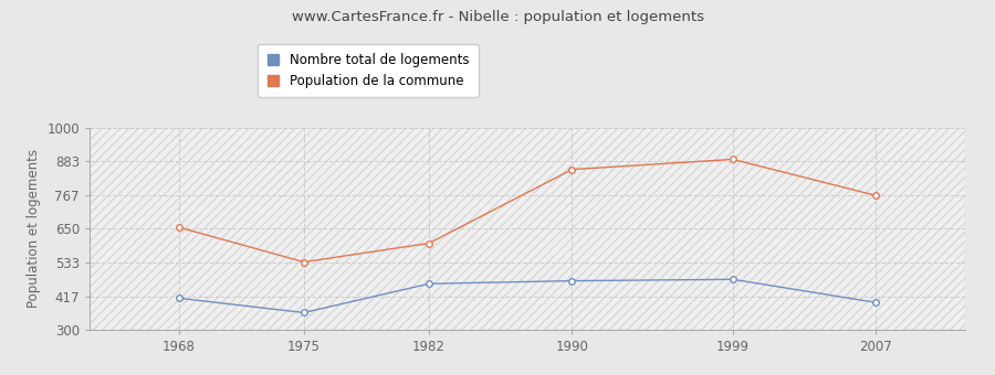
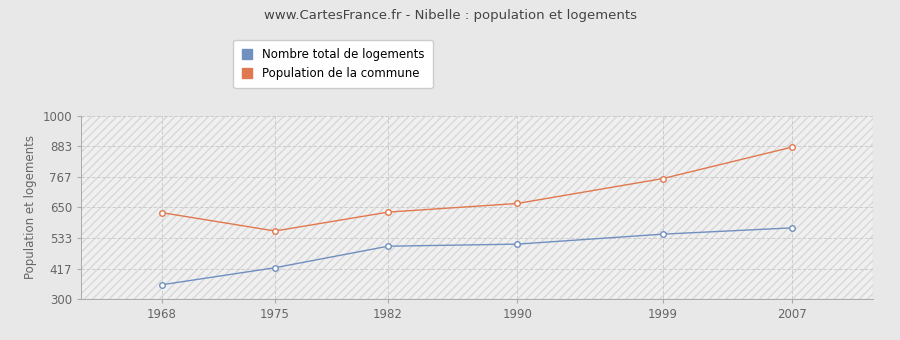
Nombre total de logements/1968: 410 -> 355
Population de la commune/1968: 655 -> 630
Nombre total de logements/1975: 360 -> 420
Population de la commune/1975: 535 -> 560
Nombre total de logements/1982: 460 -> 502
Population de la commune/1982: 600 -> 632
Nombre total de logements/1990: 470 -> 510
Population de la commune/1990: 855 -> 665
Nombre total de logements/1999: 475 -> 548
Population de la commune/1999: 890 -> 760
Nombre total de logements/2007: 395 -> 572
Population de la commune/2007: 765 -> 880
